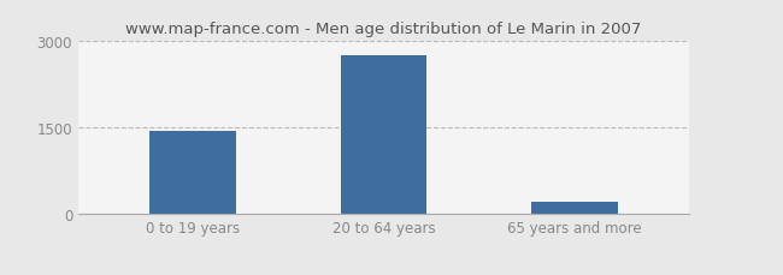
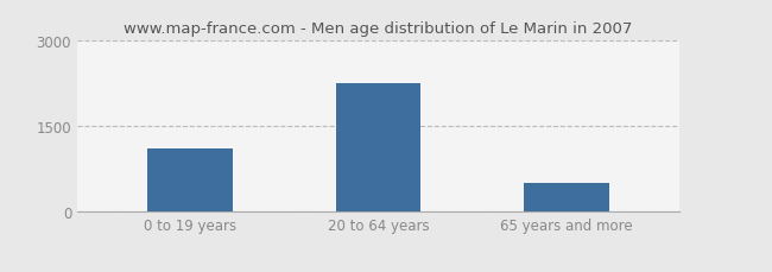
0 to 19 years: 1430 -> 1100
20 to 64 years: 2750 -> 2250
65 years and more: 210 -> 500
